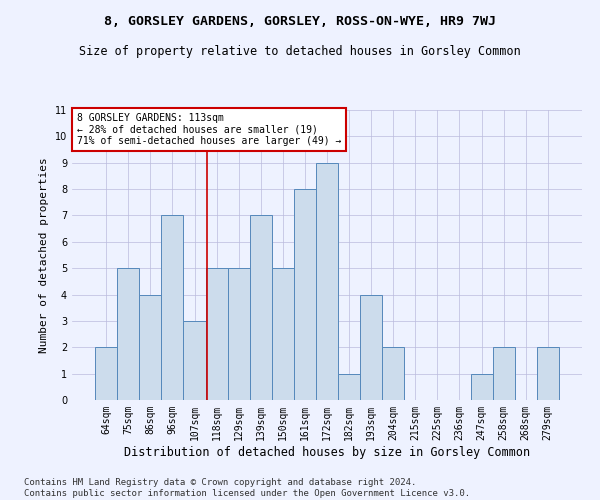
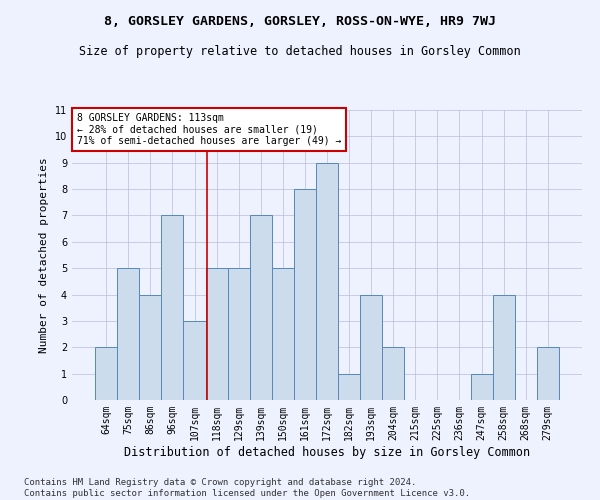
258sqm: 2 -> 4
